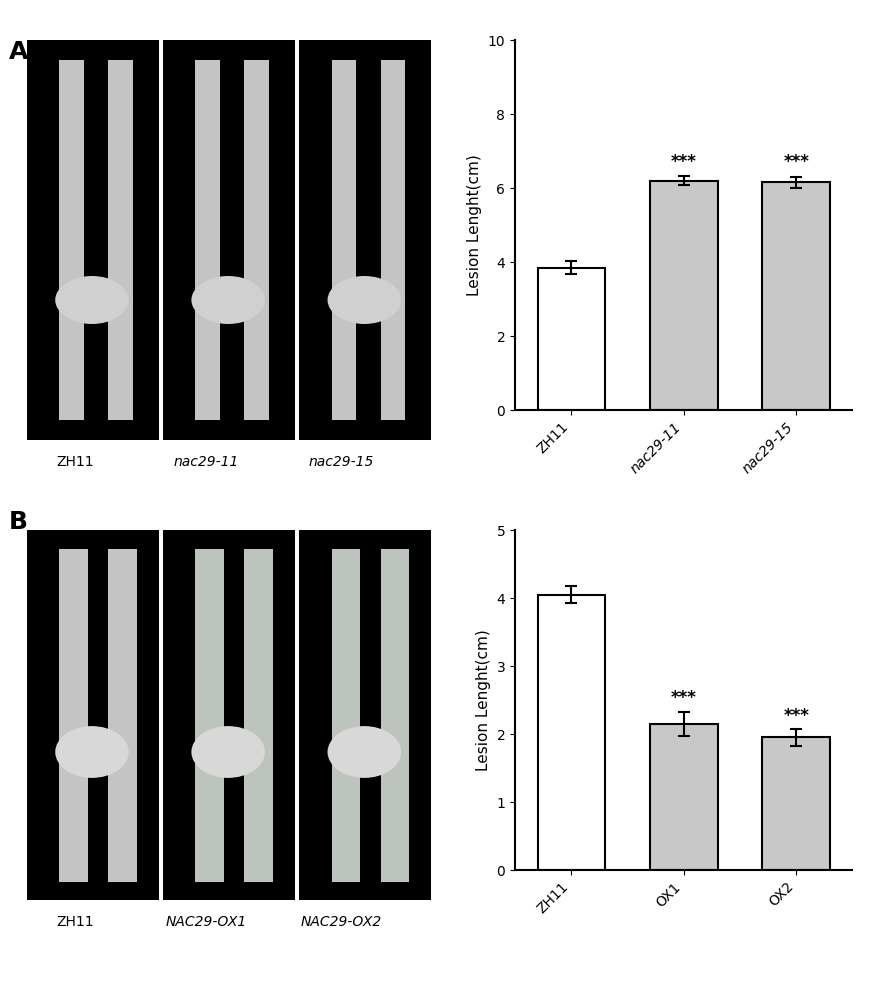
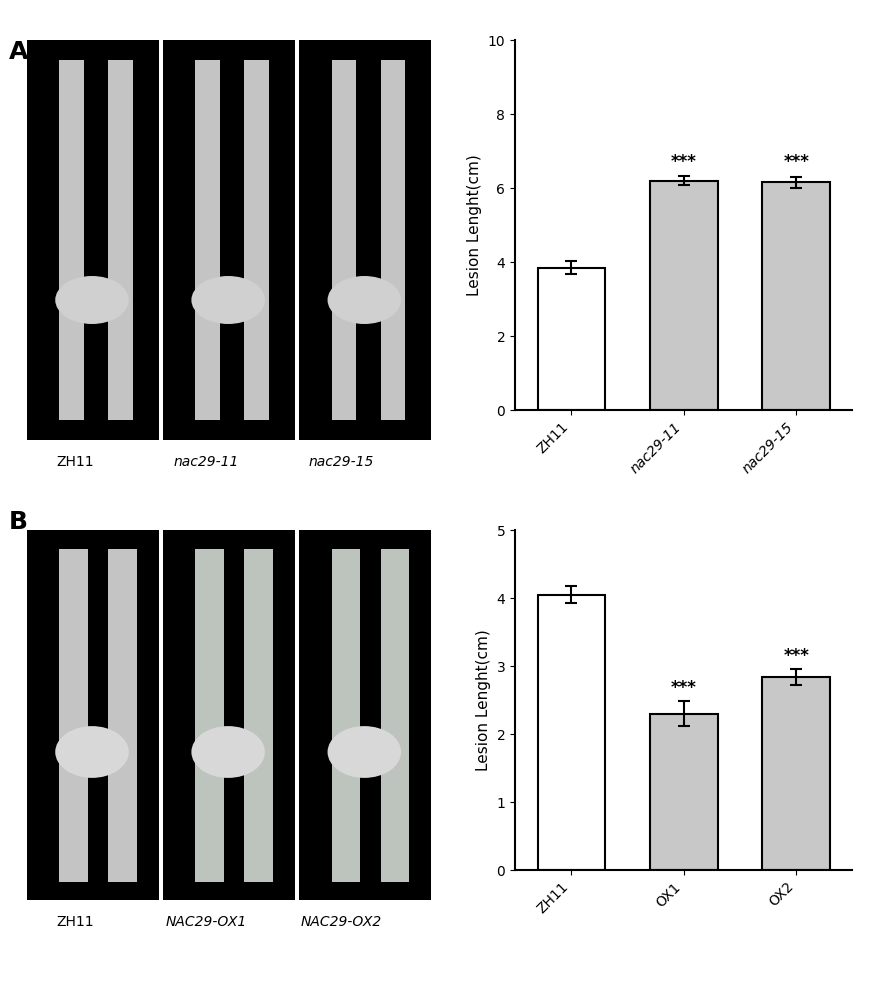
OX1: 2.15 -> 2.30
OX2: 1.95 -> 2.84
